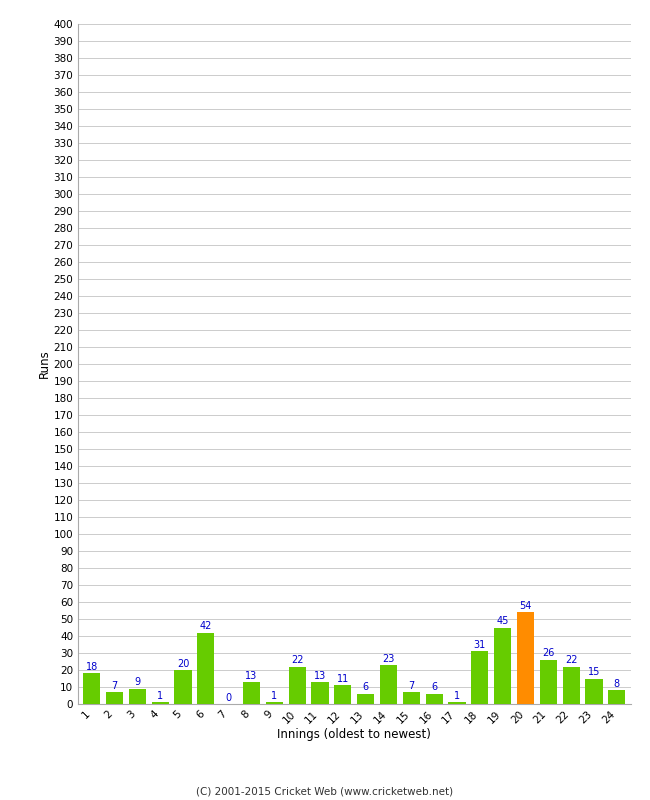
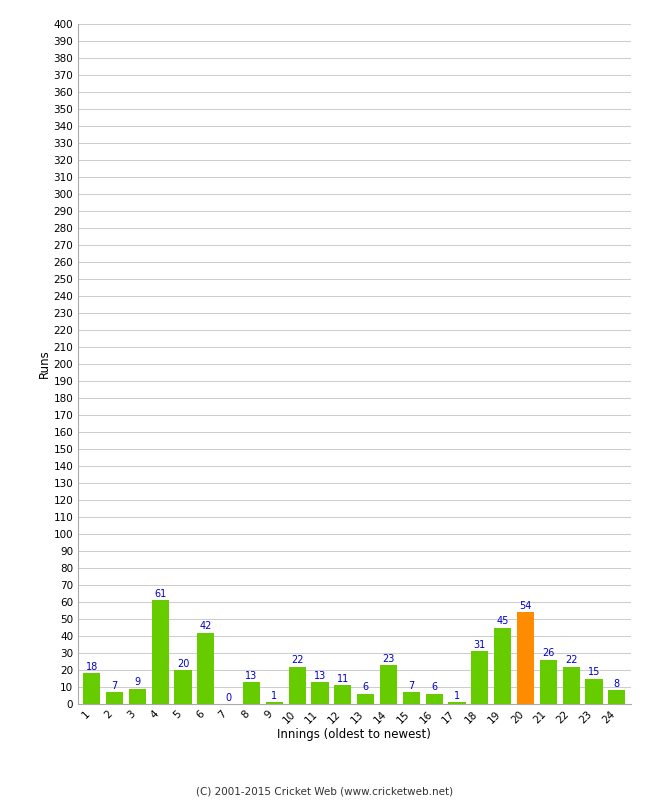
4: 1 -> 61
